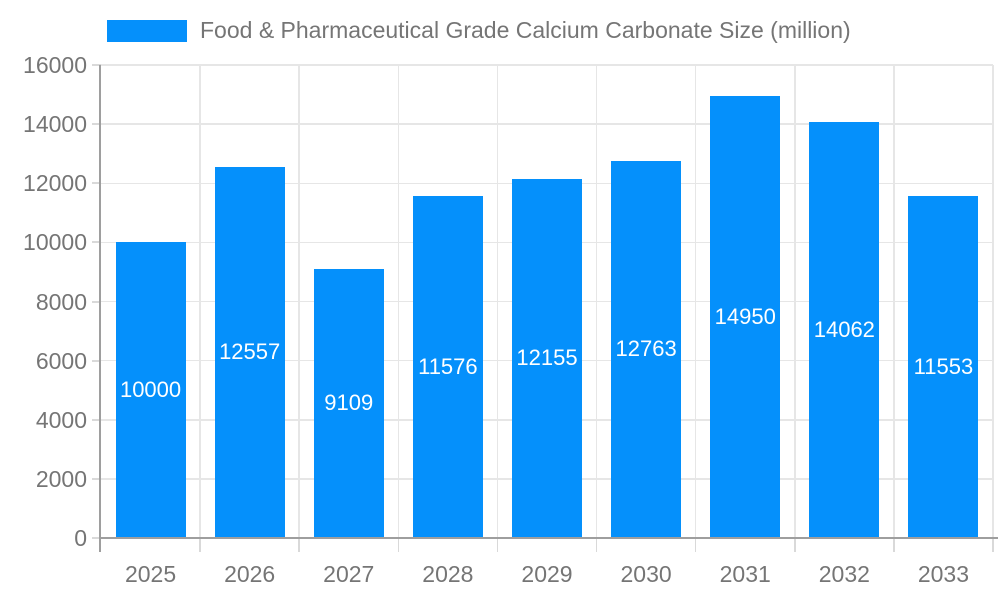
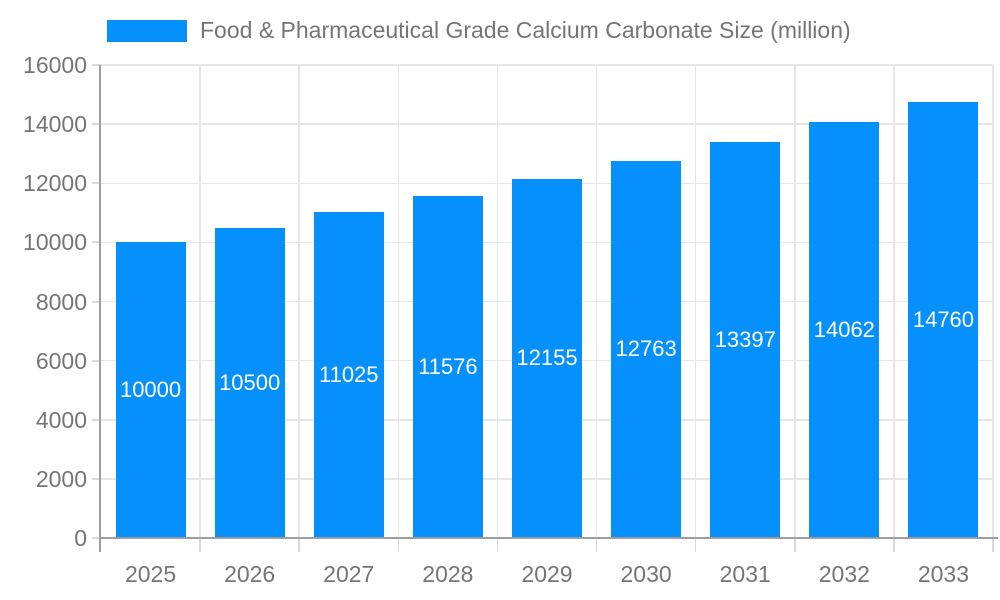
2026: 12557 -> 10500
2027: 9109 -> 11025
2031: 14950 -> 13397
2033: 11553 -> 14760
